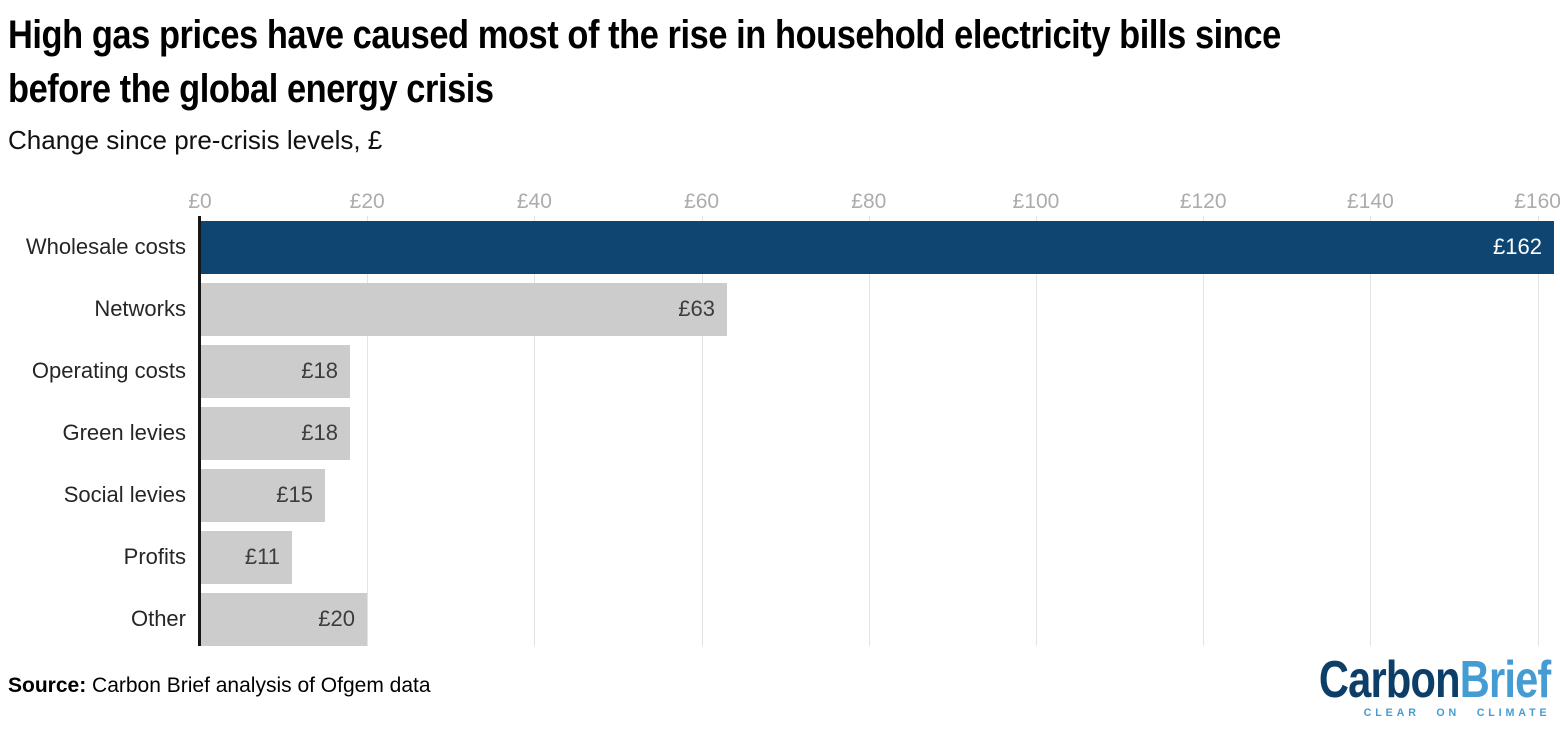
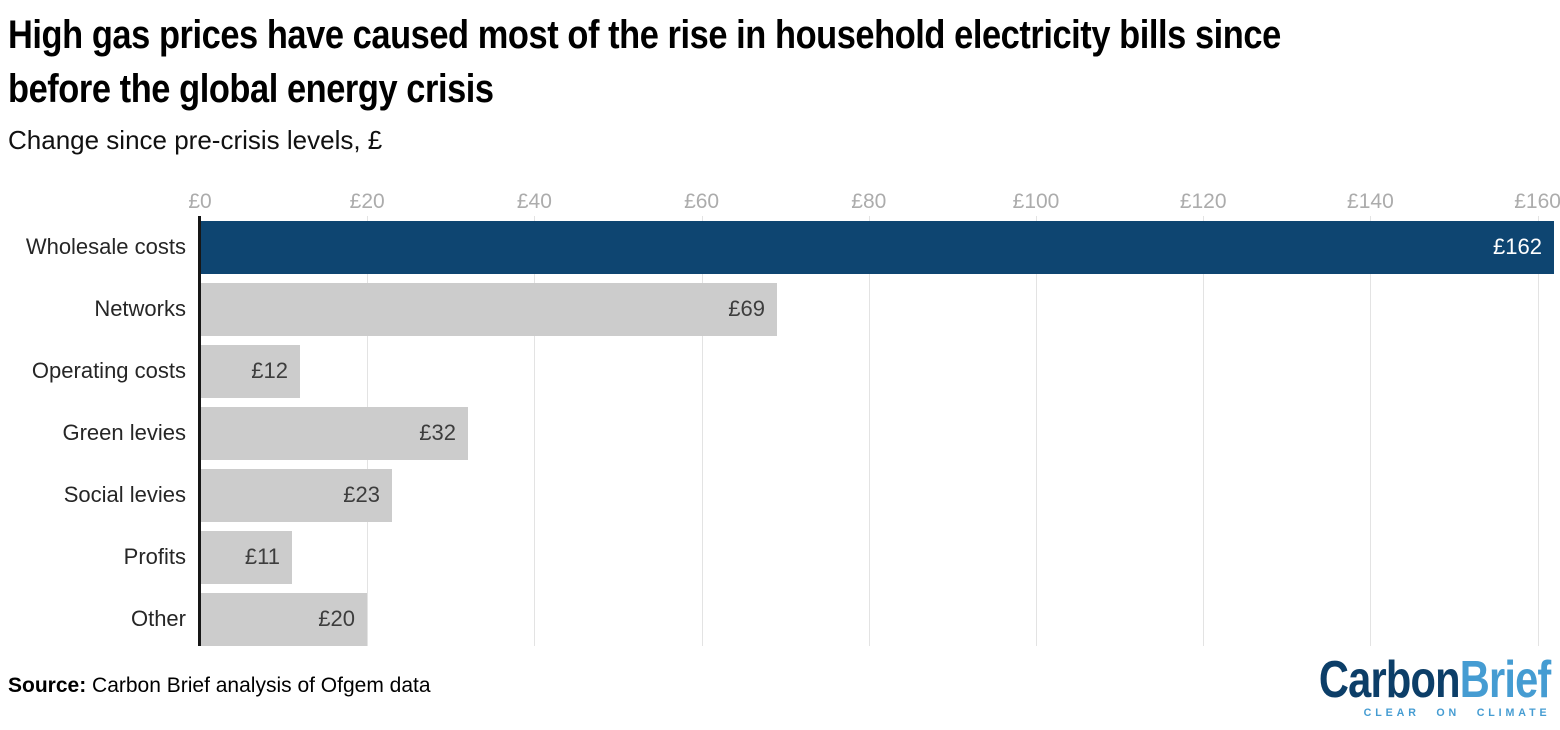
Networks: £63 -> £69
Operating costs: £18 -> £12
Green levies: £18 -> £32
Social levies: £15 -> £23
